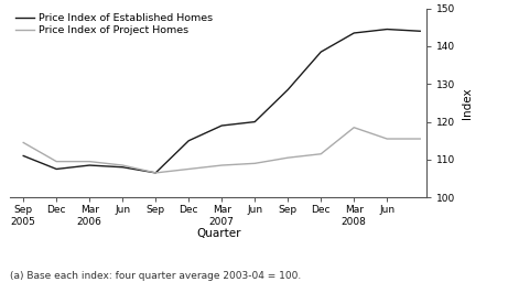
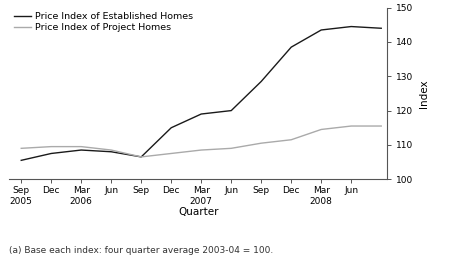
Price Index of Established Homes/Sep 2005: 111.0 -> 105.5
Price Index of Project Homes/Sep 2005: 114.5 -> 109.0
Price Index of Project Homes/Mar 2008: 118.5 -> 114.5
